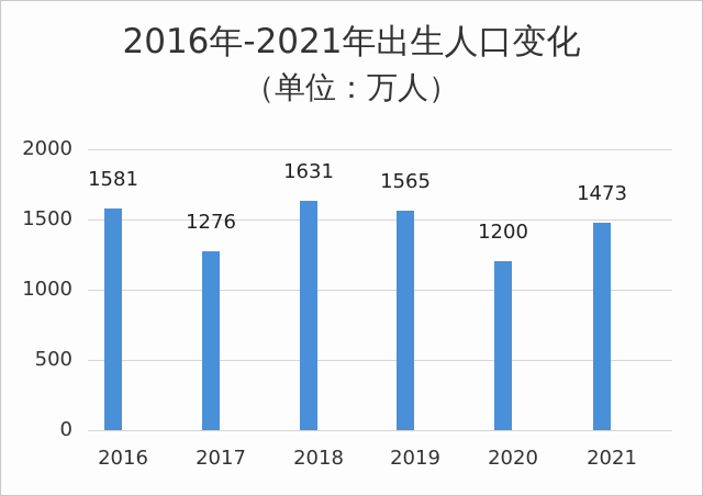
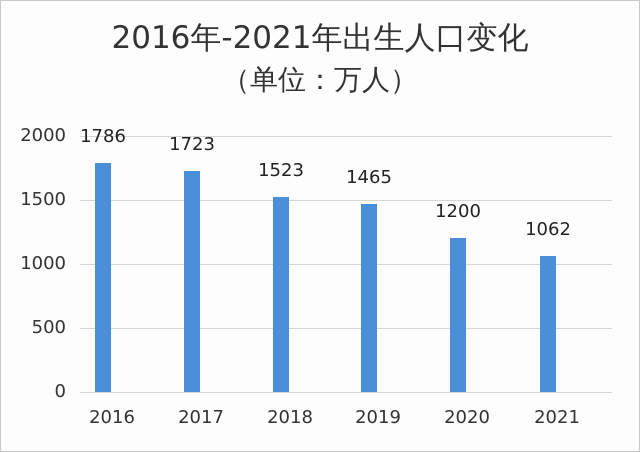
2016: 1581 -> 1786
2017: 1276 -> 1723
2018: 1631 -> 1523
2019: 1565 -> 1465
2021: 1473 -> 1062
